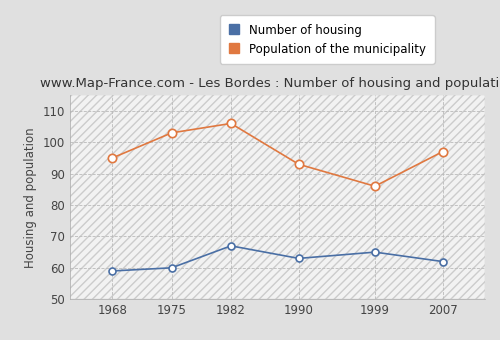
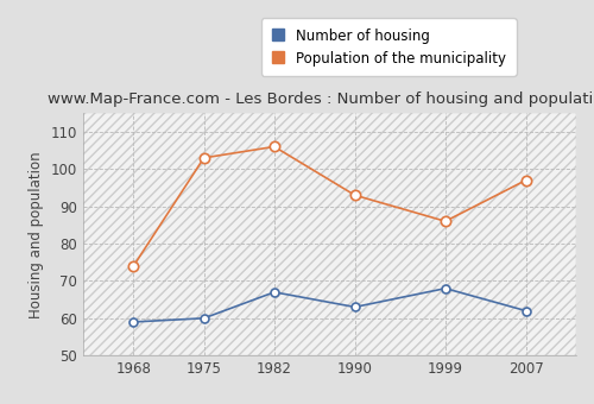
Population of the municipality/1968: 95 -> 74
Number of housing/1999: 65 -> 68
